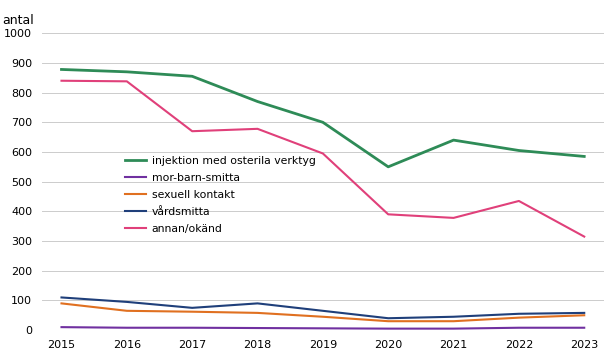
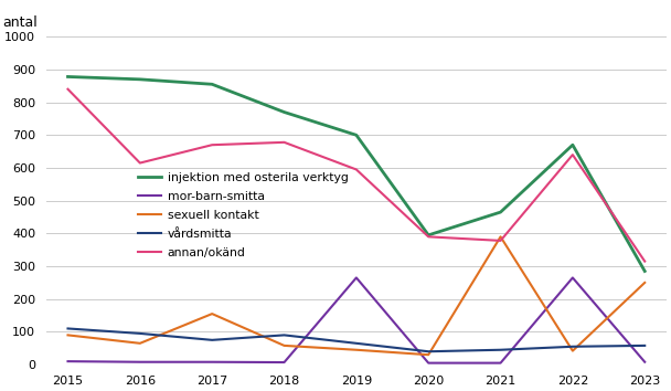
annan/okänd/2016: 838 -> 615
sexuell kontakt/2017: 62 -> 155
mor-barn-smitta/2019: 6 -> 265
injektion med osterila verktyg/2020: 550 -> 395
injektion med osterila verktyg/2021: 640 -> 465
sexuell kontakt/2021: 30 -> 390
injektion med osterila verktyg/2022: 605 -> 670
mor-barn-smitta/2022: 8 -> 265
annan/okänd/2022: 435 -> 640
injektion med osterila verktyg/2023: 585 -> 285
sexuell kontakt/2023: 50 -> 250
